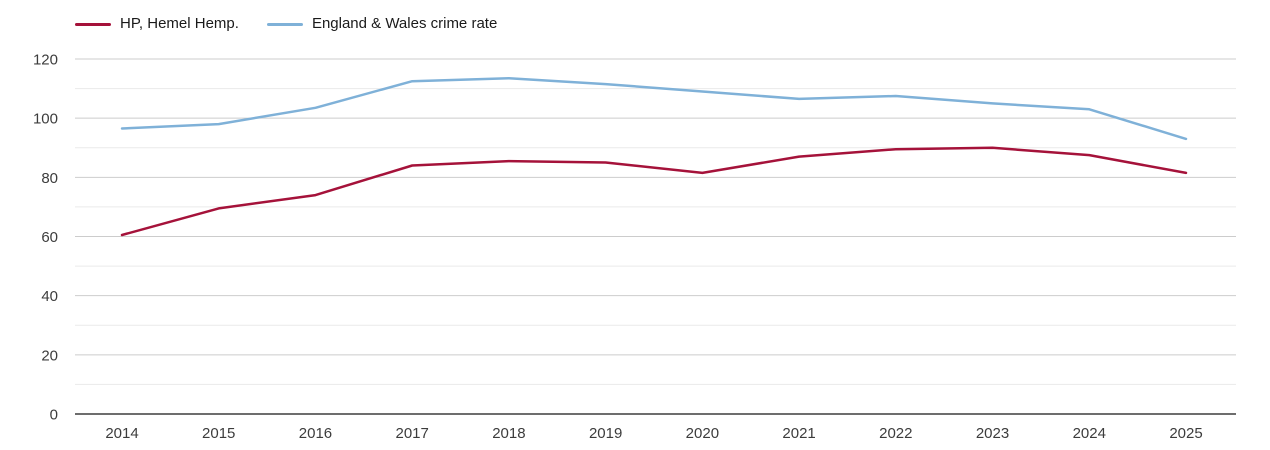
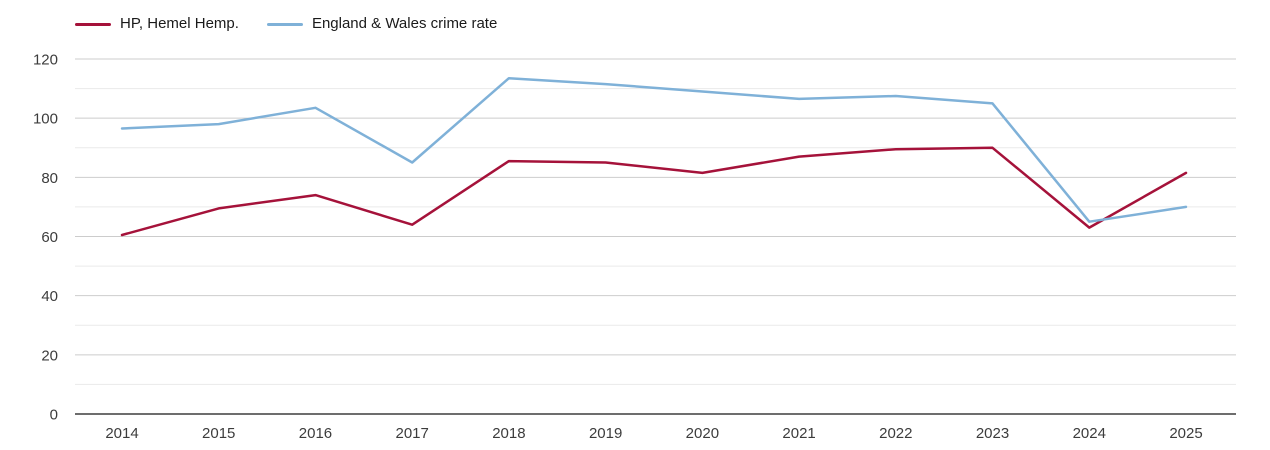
HP, Hemel Hemp./2017: 84 -> 64
England & Wales crime rate/2017: 112 -> 85
HP, Hemel Hemp./2024: 88 -> 63
England & Wales crime rate/2024: 103 -> 65
England & Wales crime rate/2025: 93 -> 70
